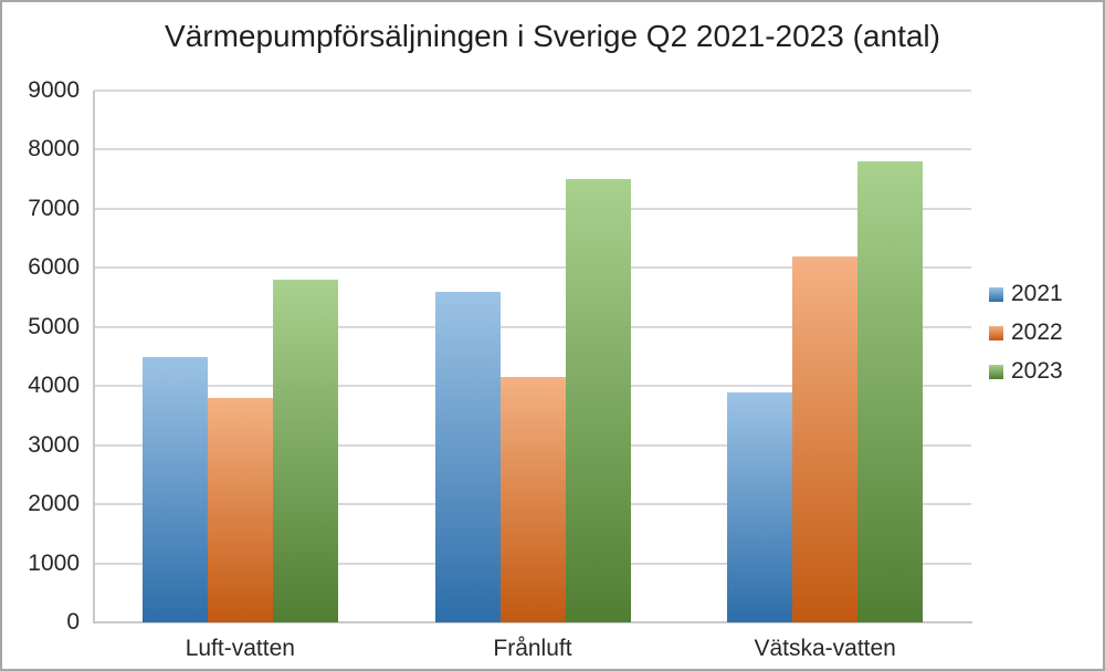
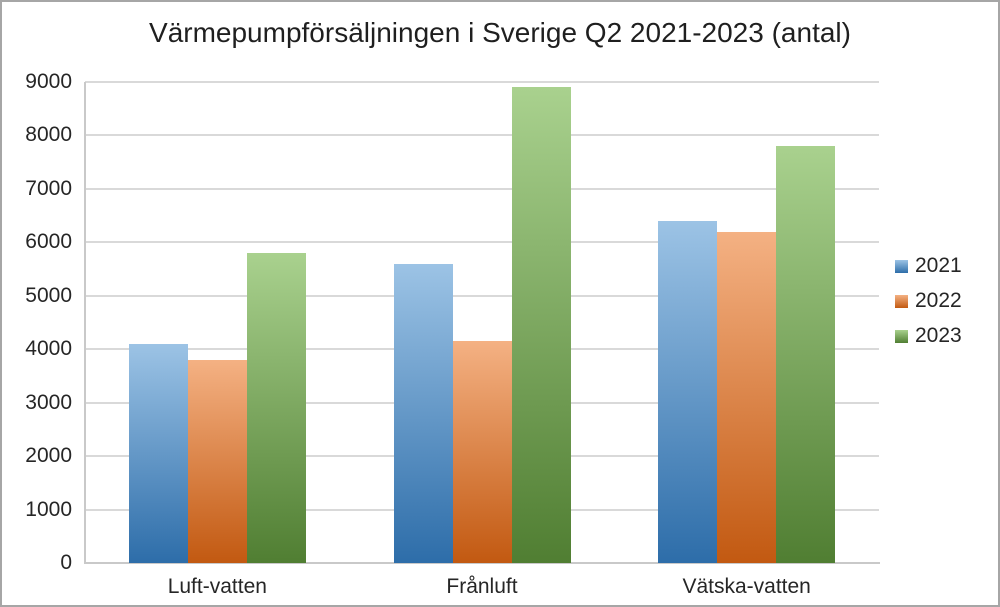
2021/Luft-vatten: 4500 -> 4100
2023/Frånluft: 7500 -> 8900
2021/Vätska-vatten: 3900 -> 6400
